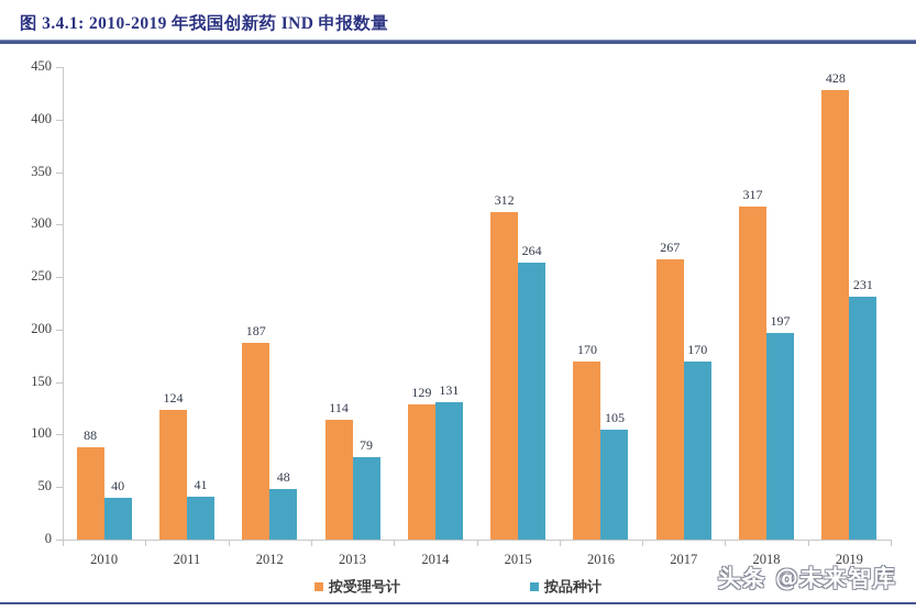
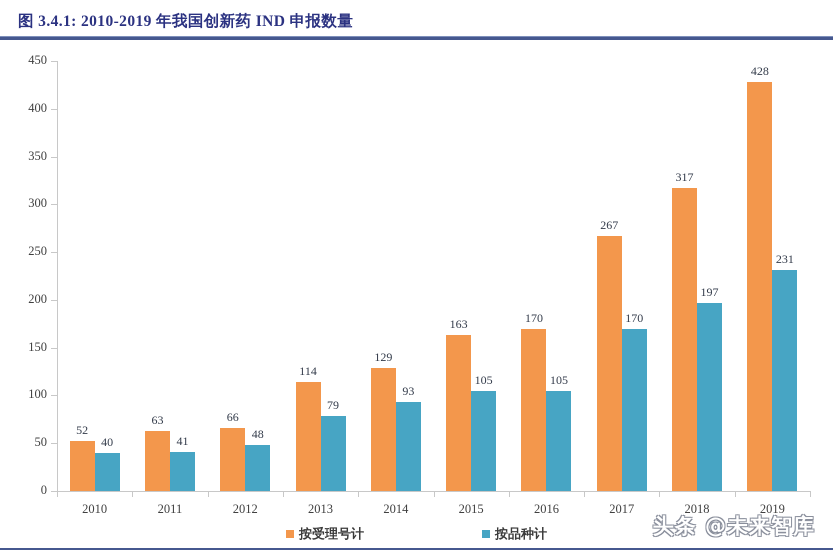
按受理号计/2010: 88 -> 52
按受理号计/2011: 124 -> 63
按受理号计/2012: 187 -> 66
按品种计/2014: 131 -> 93
按受理号计/2015: 312 -> 163
按品种计/2015: 264 -> 105
